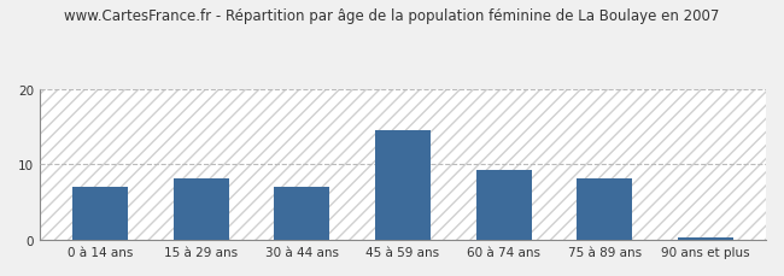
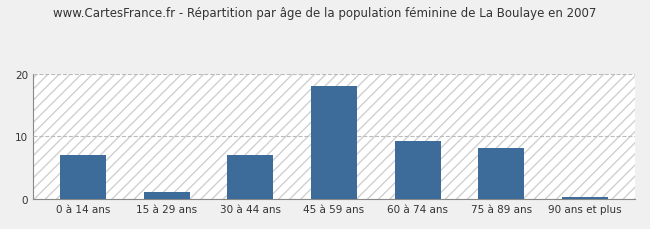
15 à 29 ans: 8.2 -> 1.2
45 à 59 ans: 14.5 -> 18.0
